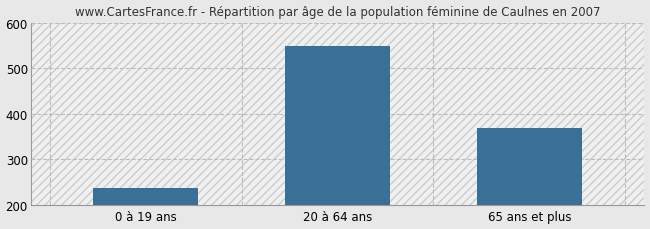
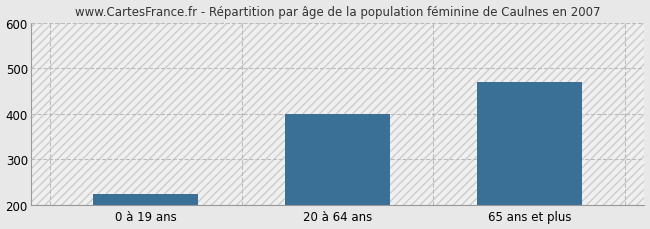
0 à 19 ans: 238 -> 225
20 à 64 ans: 549 -> 400
65 ans et plus: 370 -> 470
